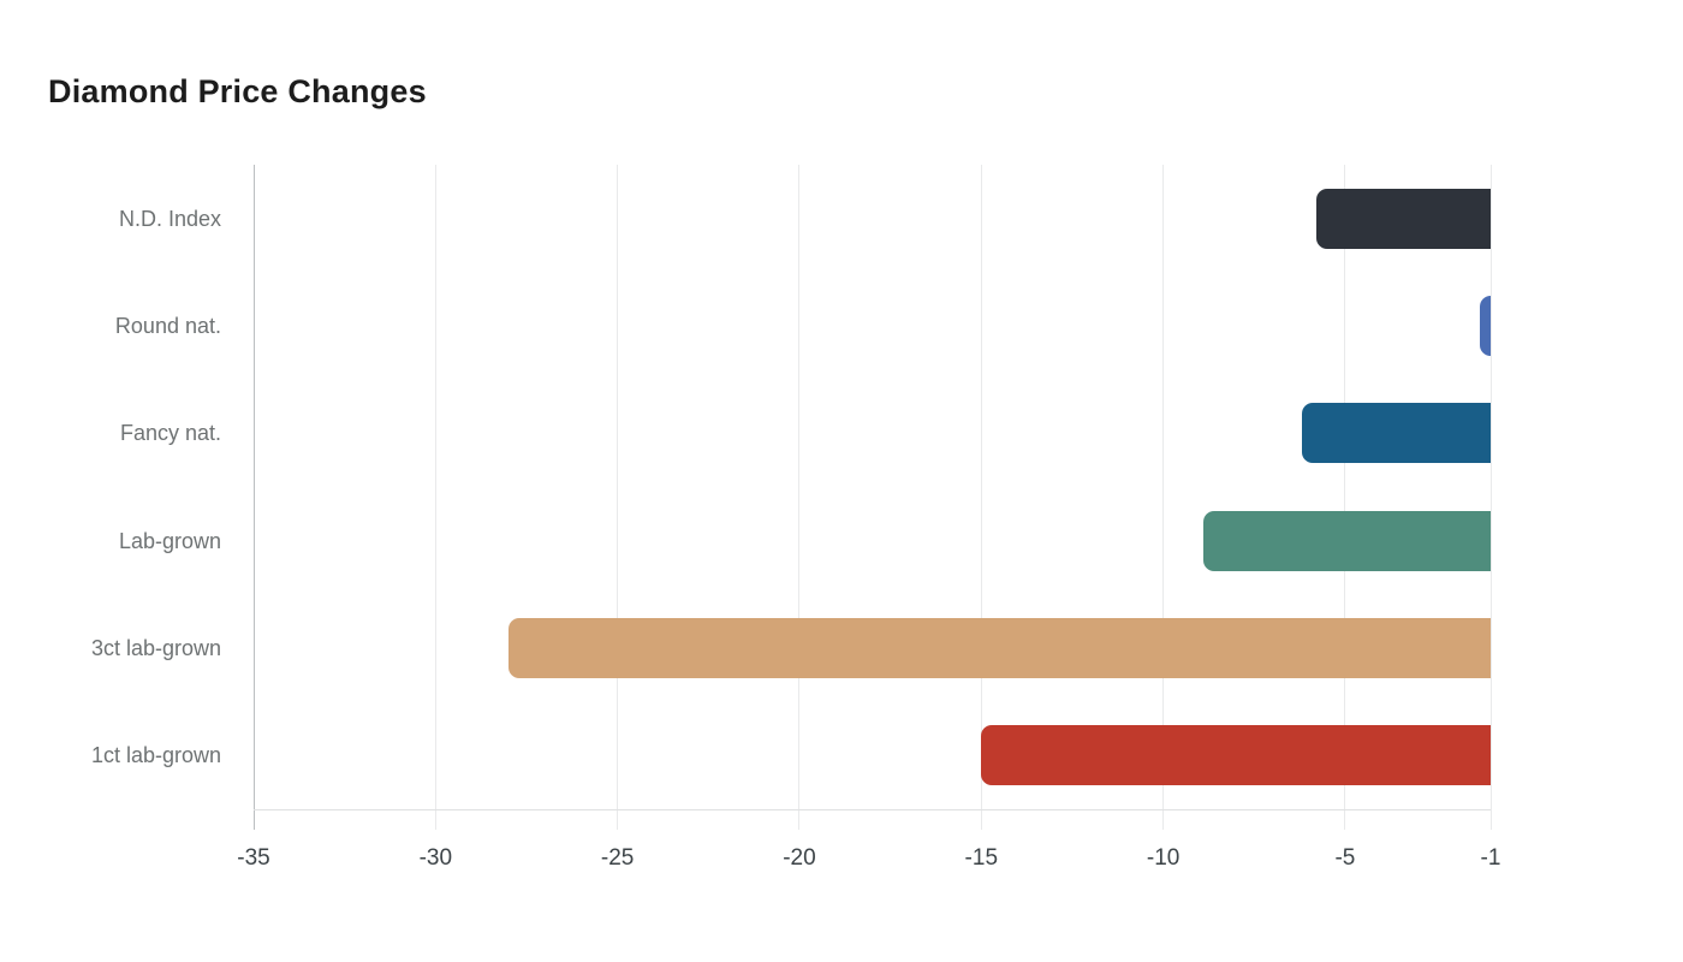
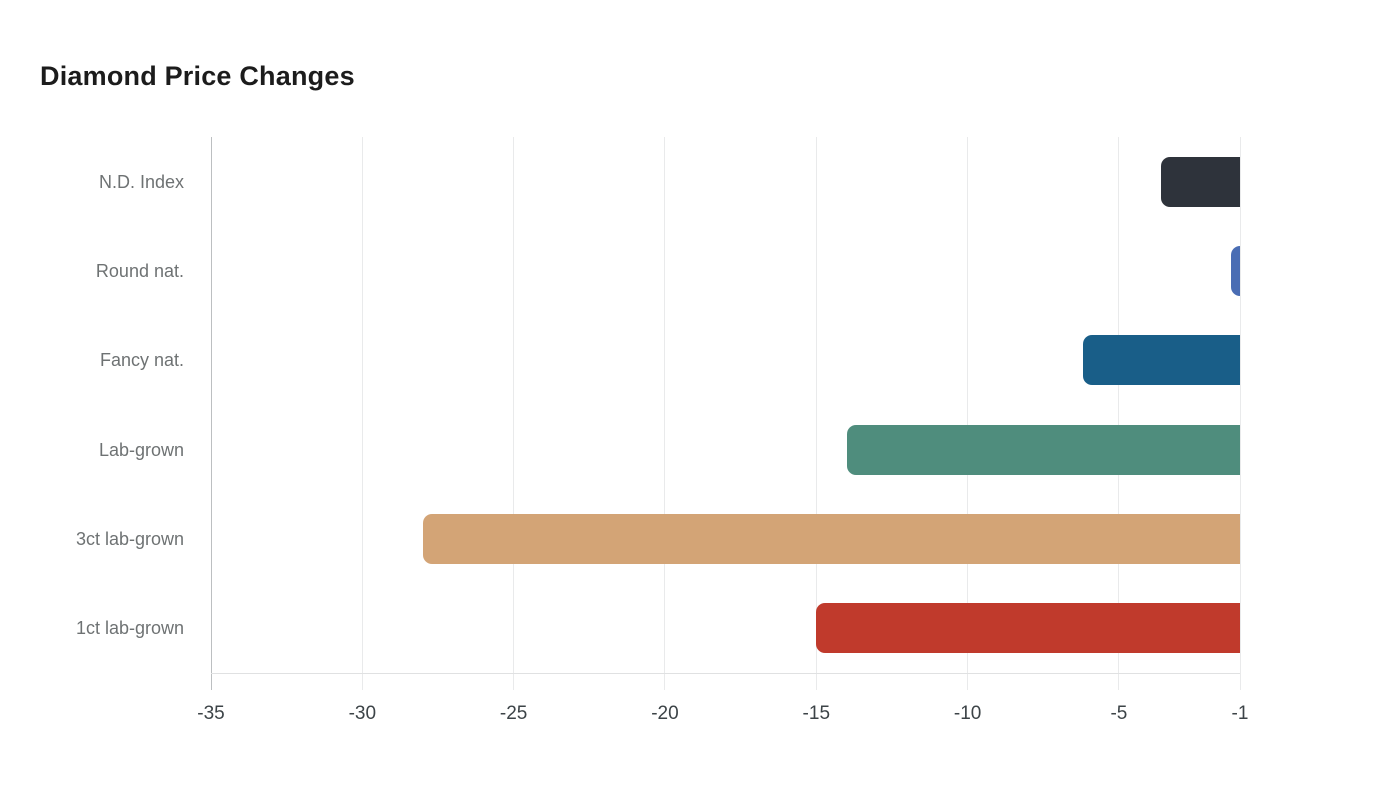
N.D. Index: -5.8 -> -3.6
Lab-grown: -8.9 -> -14.0
